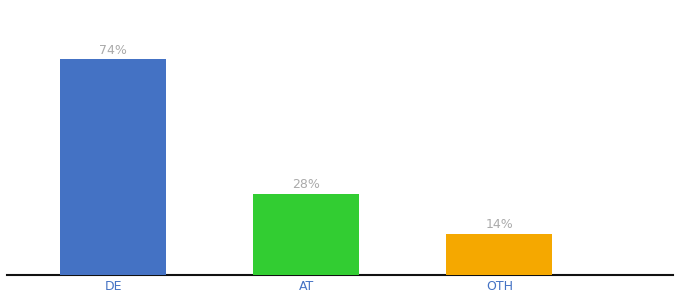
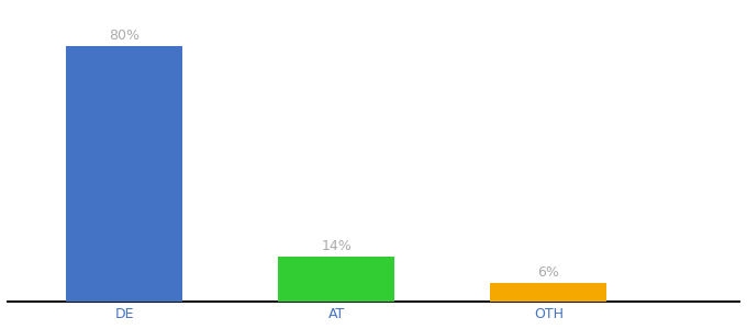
DE: 74% -> 80%
AT: 28% -> 14%
OTH: 14% -> 6%
